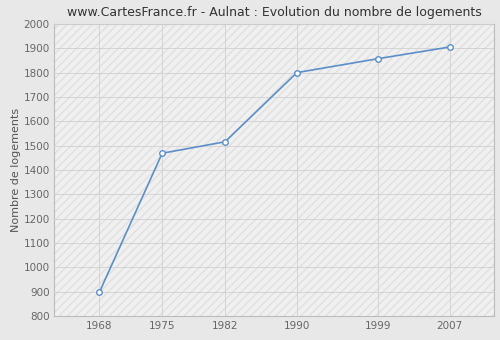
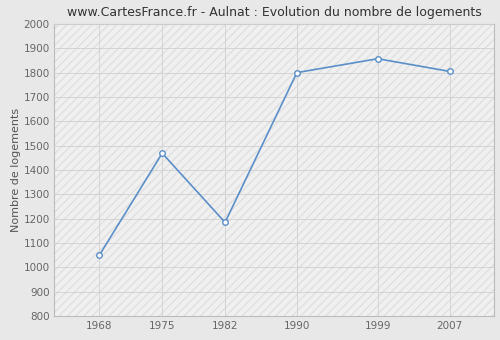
1968: 898 -> 1050
1982: 1516 -> 1185
2007: 1905 -> 1805
